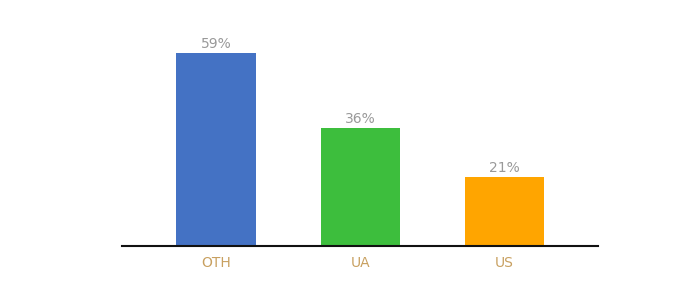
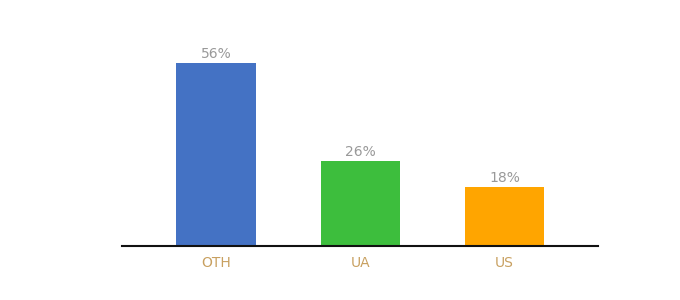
OTH: 59% -> 56%
UA: 36% -> 26%
US: 21% -> 18%
